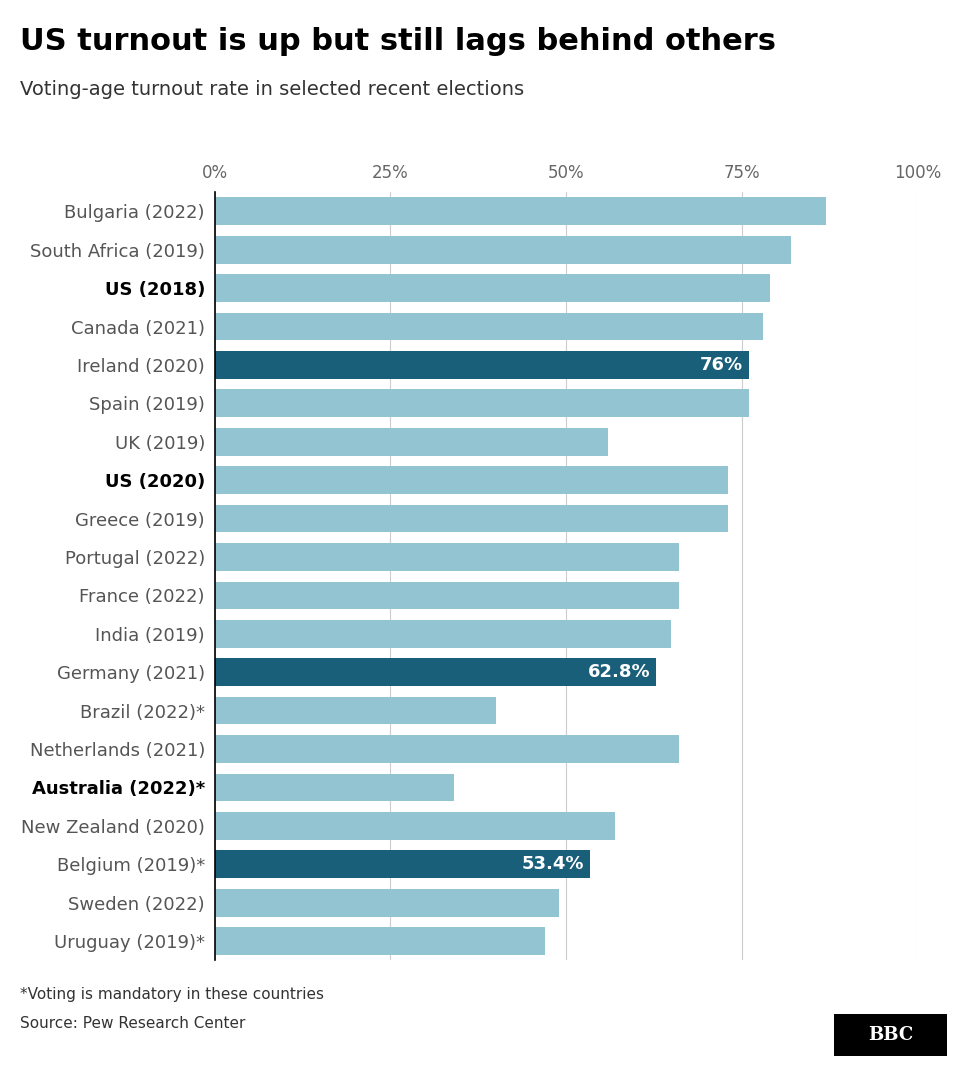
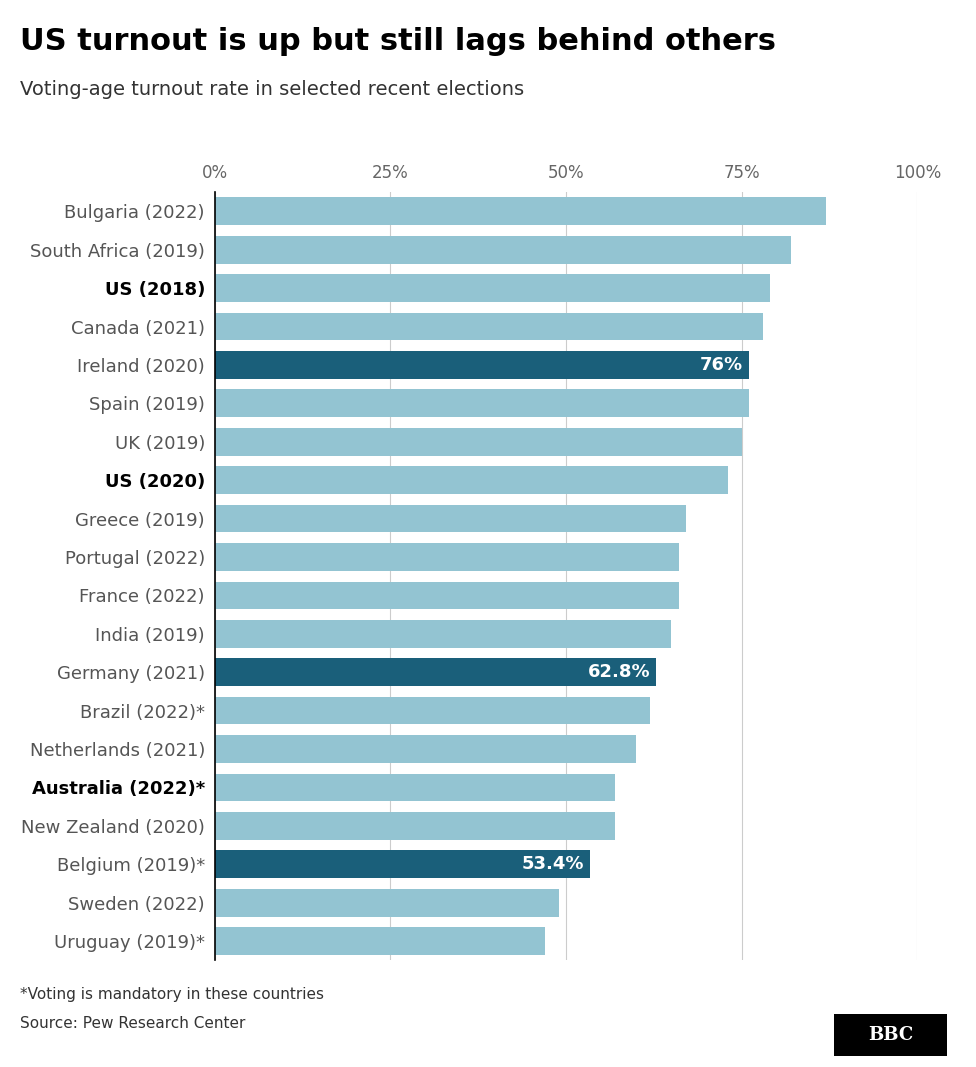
UK (2019): 56.0% -> 75.0%
Greece (2019): 73.0% -> 67.0%
Brazil (2022)*: 40.0% -> 62.0%
Netherlands (2021): 66.0% -> 60.0%
Australia (2022)*: 34.0% -> 57.0%
